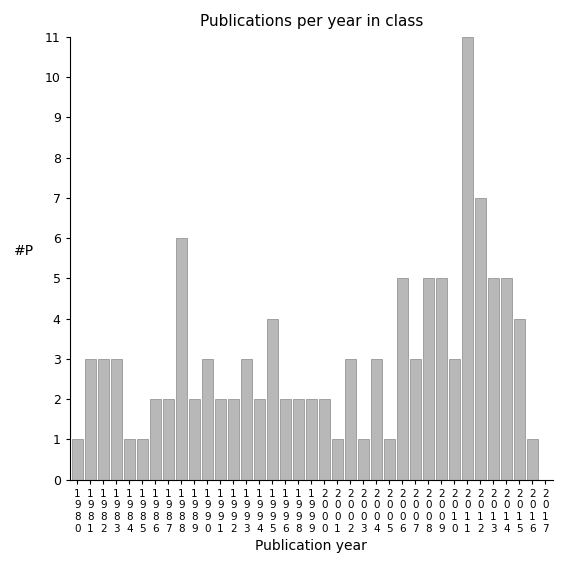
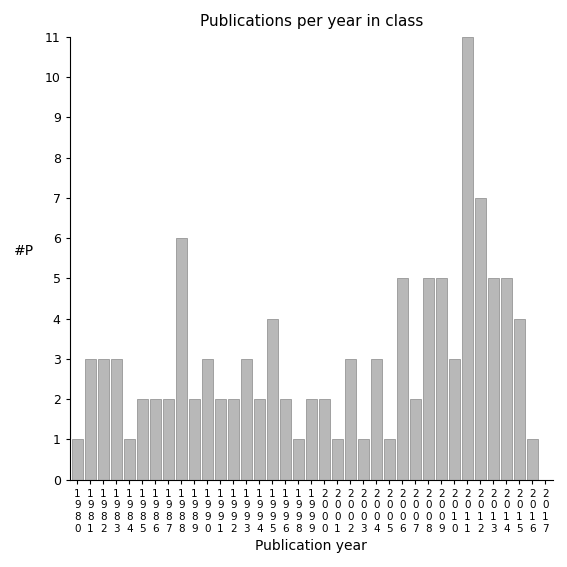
1 9 8 5: 1 -> 2
1 9 9 8: 2 -> 1
2 0 0 7: 3 -> 2
